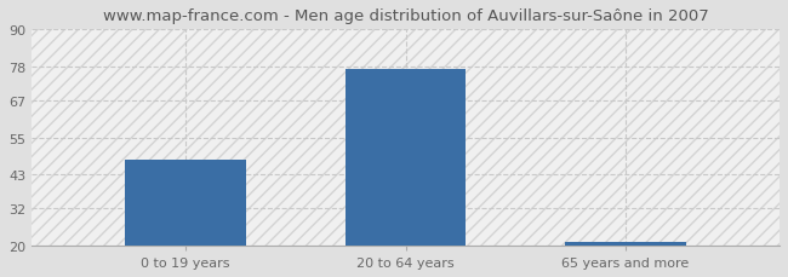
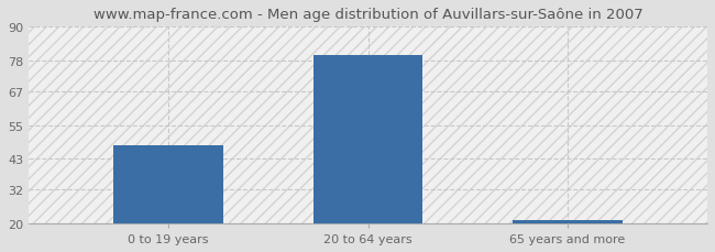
20 to 64 years: 77 -> 80
